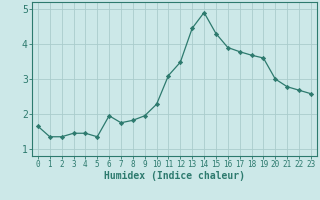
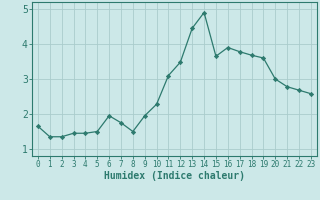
5: 1.35 -> 1.50
8: 1.82 -> 1.50
15: 4.30 -> 3.65
